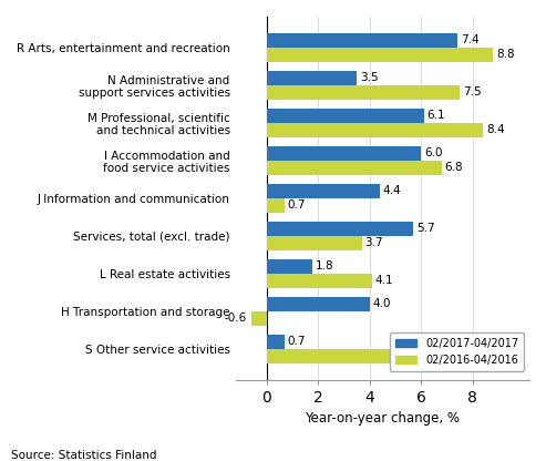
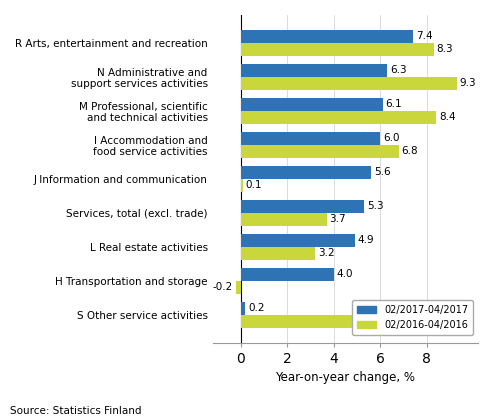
02/2016-04/2016/R Arts, entertainment and recreation: 8.8 -> 8.3
02/2017-04/2017/N Administrative and support services activities: 3.5 -> 6.3
02/2016-04/2016/N Administrative and support services activities: 7.5 -> 9.3
02/2017-04/2017/J Information and communication: 4.4 -> 5.6
02/2016-04/2016/J Information and communication: 0.7 -> 0.1
02/2017-04/2017/Services, total (excl. trade): 5.7 -> 5.3
02/2017-04/2017/L Real estate activities: 1.8 -> 4.9
02/2016-04/2016/L Real estate activities: 4.1 -> 3.2
02/2016-04/2016/H Transportation and storage: -0.6 -> -0.2
02/2017-04/2017/S Other service activities: 0.7 -> 0.2
